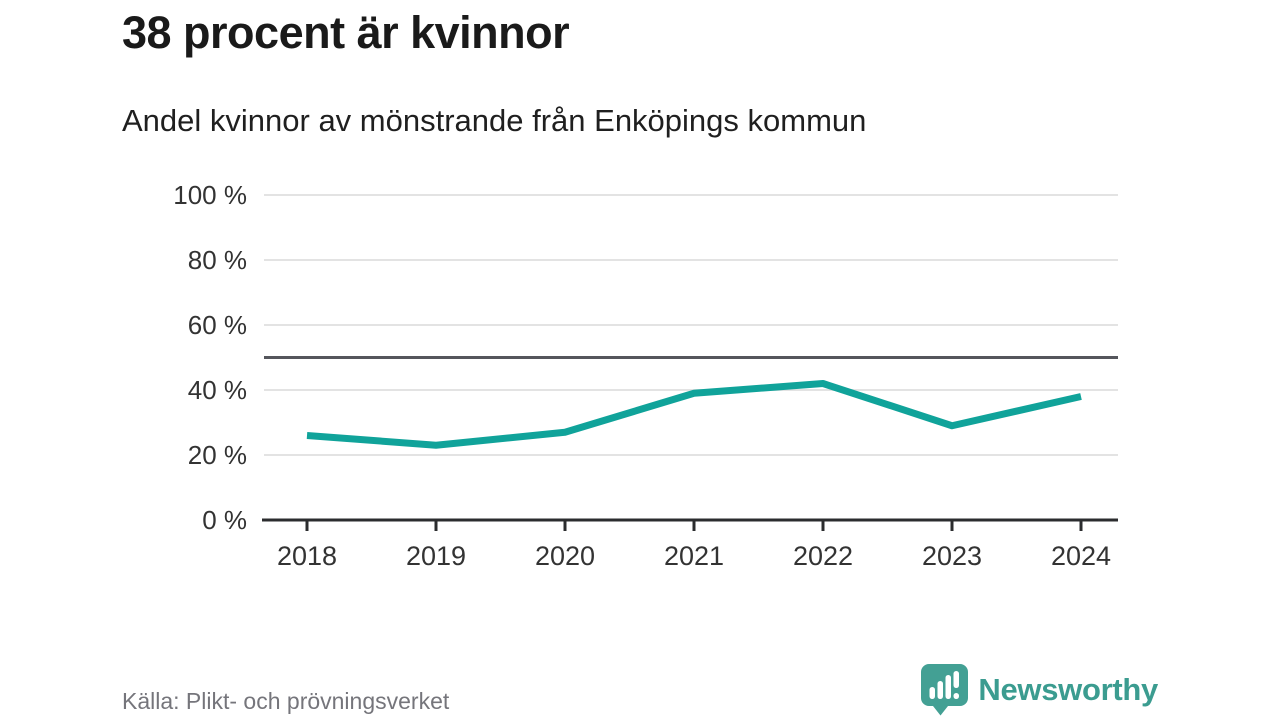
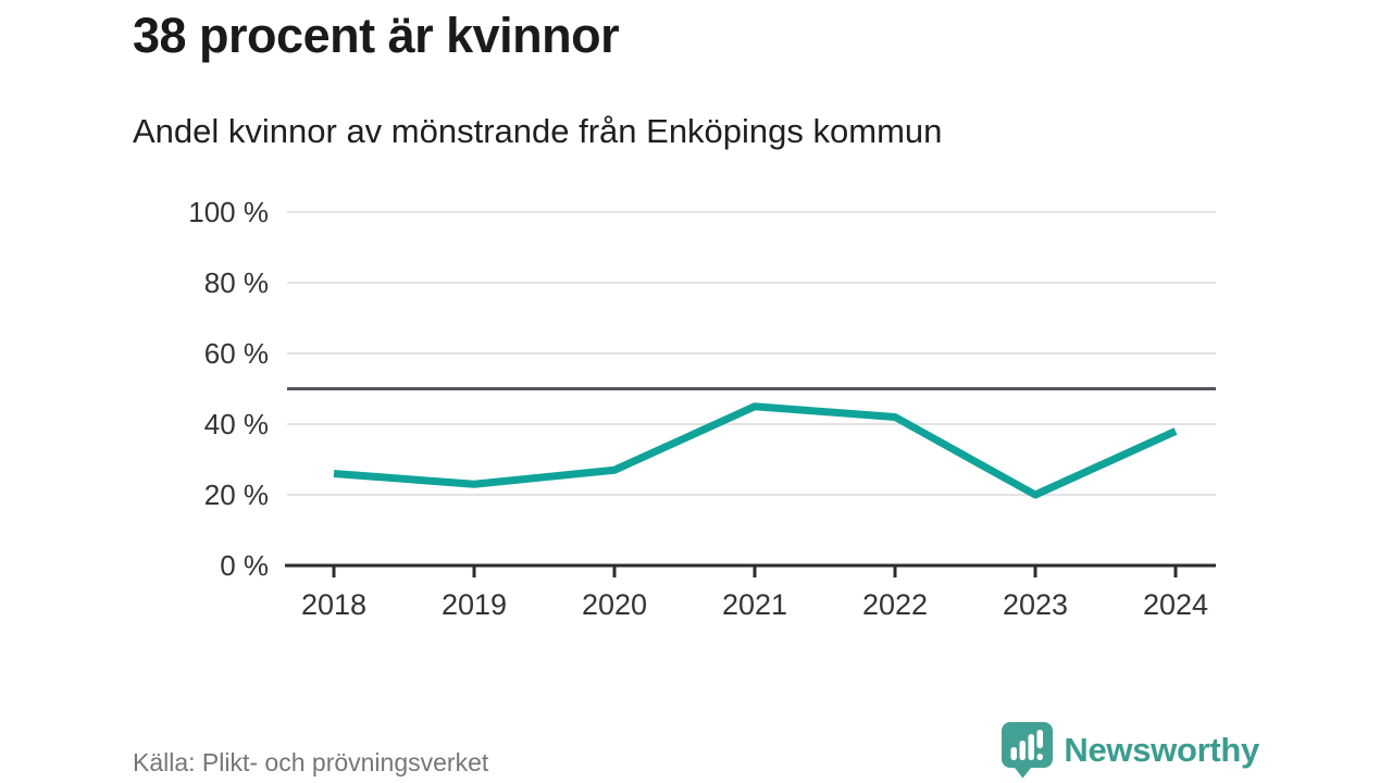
2021: 39% -> 45%
2023: 29% -> 20%
